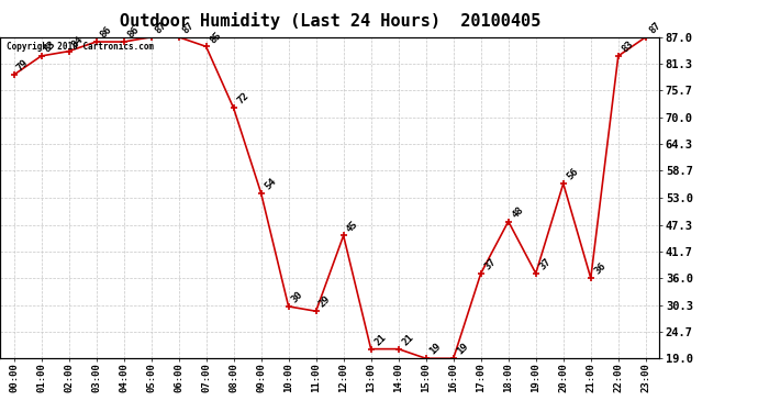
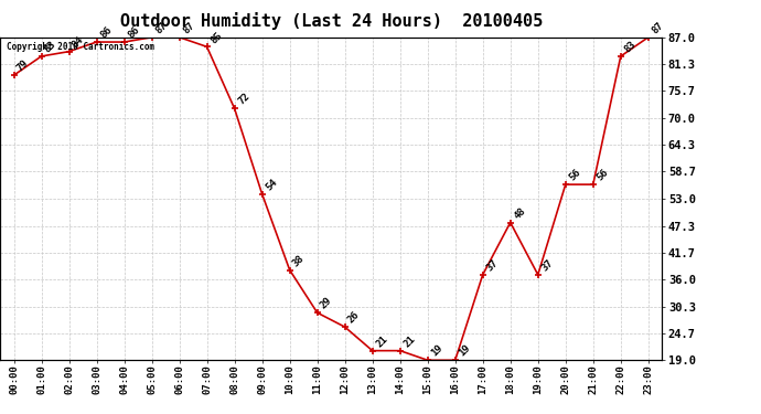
10:00: 30 -> 38
12:00: 45 -> 26
21:00: 36 -> 56
